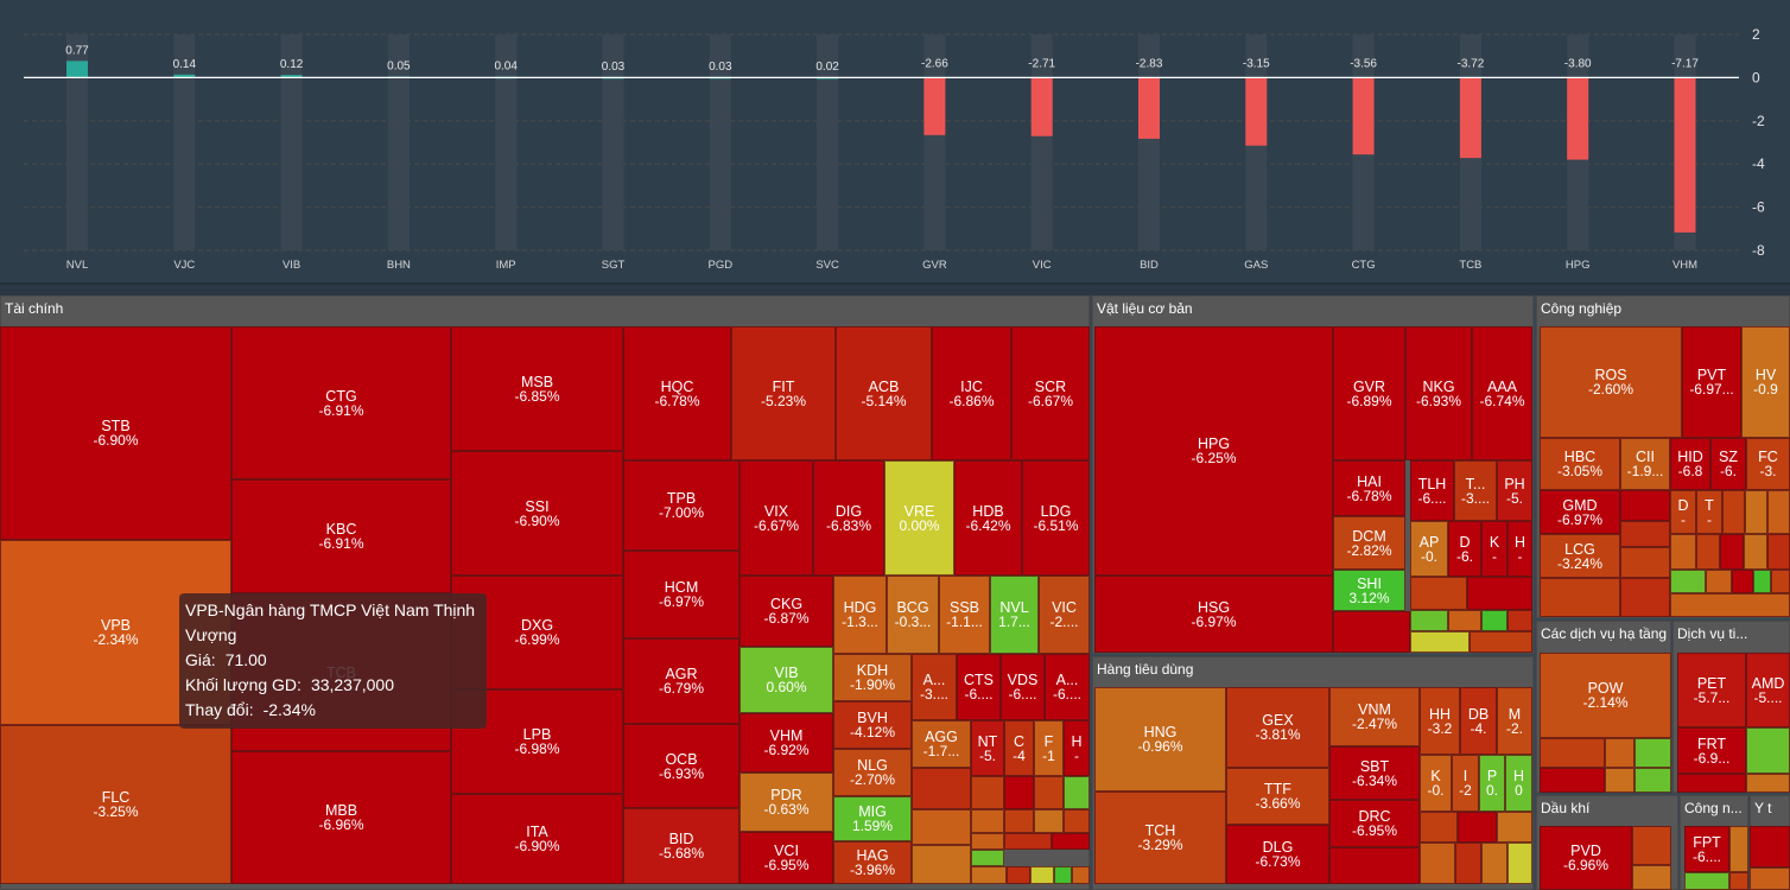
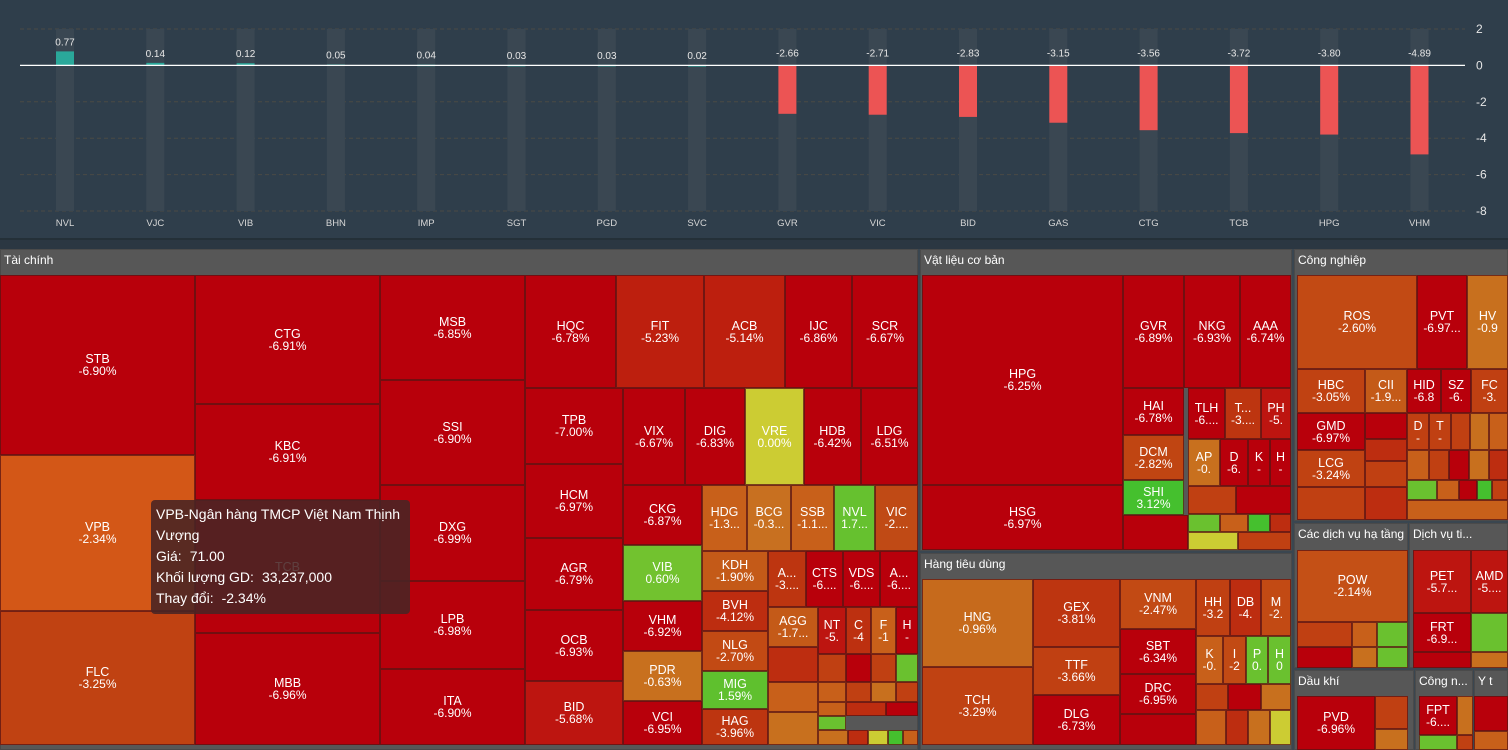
VHM: -7.17 -> -4.89
